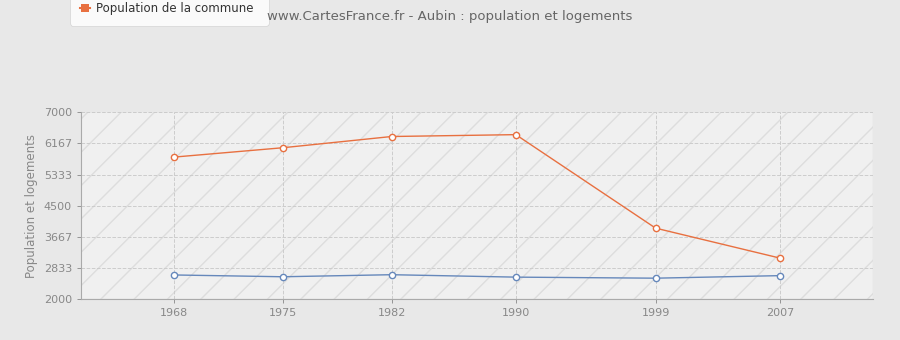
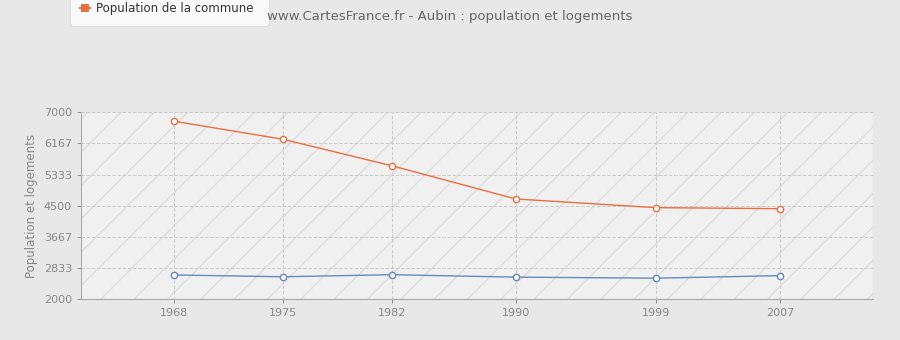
Population de la commune/1968: 5800 -> 6760
Population de la commune/1975: 6050 -> 6280
Population de la commune/1982: 6350 -> 5570
Population de la commune/1990: 6400 -> 4680
Population de la commune/1999: 3900 -> 4450
Population de la commune/2007: 3100 -> 4420
